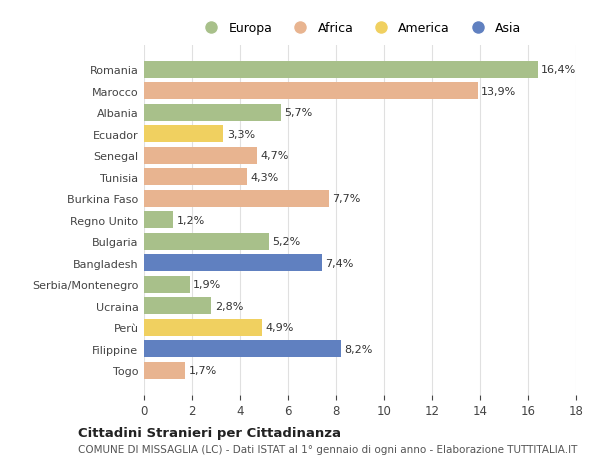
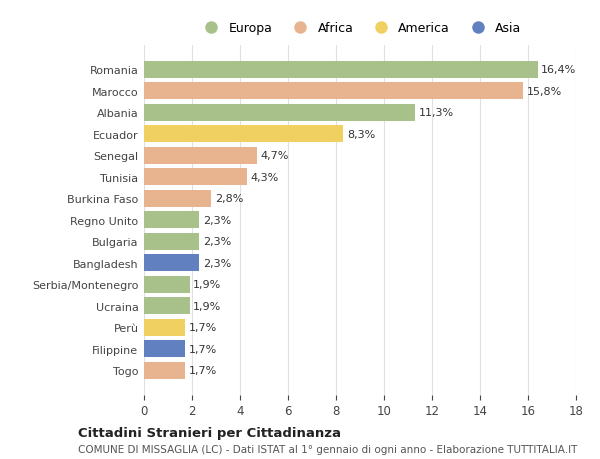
Marocco: 13,9% -> 15,8%
Albania: 5,7% -> 11,3%
Ecuador: 3,3% -> 8,3%
Burkina Faso: 7,7% -> 2,8%
Regno Unito: 1,2% -> 2,3%
Bulgaria: 5,2% -> 2,3%
Bangladesh: 7,4% -> 2,3%
Ucraina: 2,8% -> 1,9%
Perù: 4,9% -> 1,7%
Filippine: 8,2% -> 1,7%
